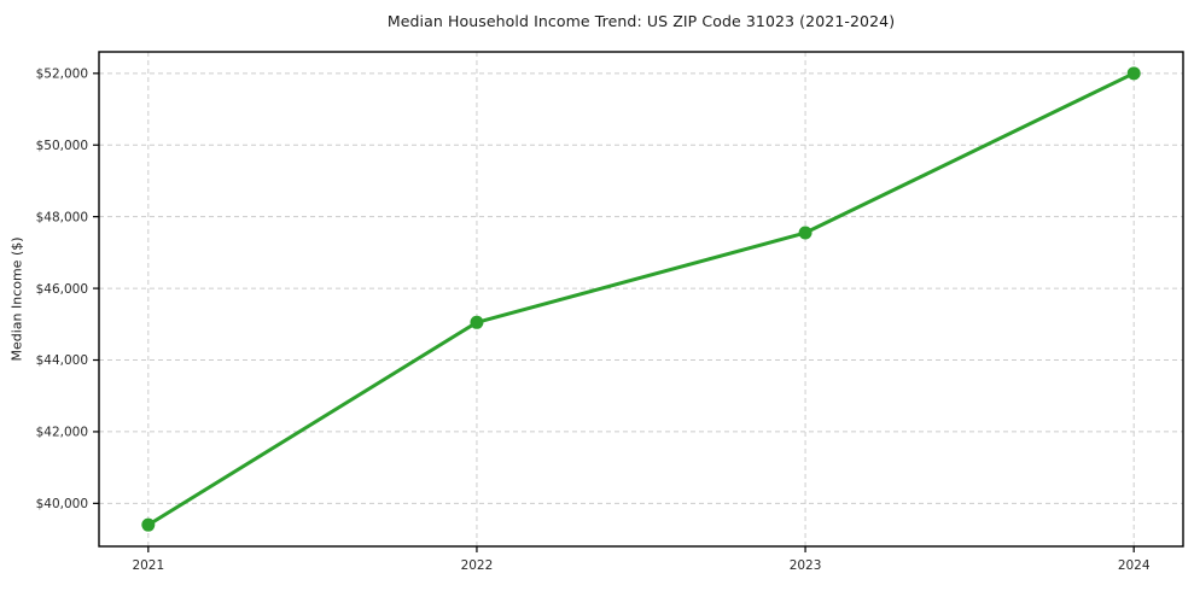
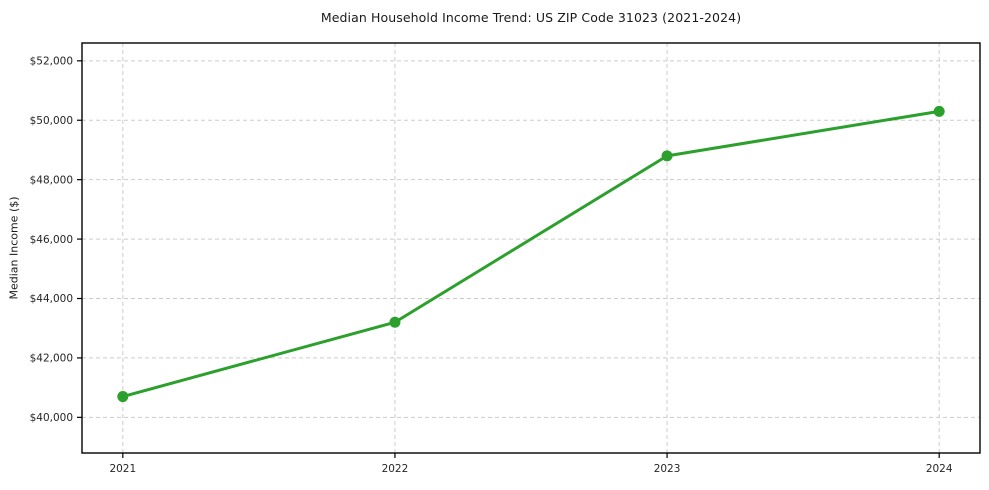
2021: $39400 -> $40700
2022: $45000 -> $43200
2023: $47600 -> $48800
2024: $52000 -> $50300
